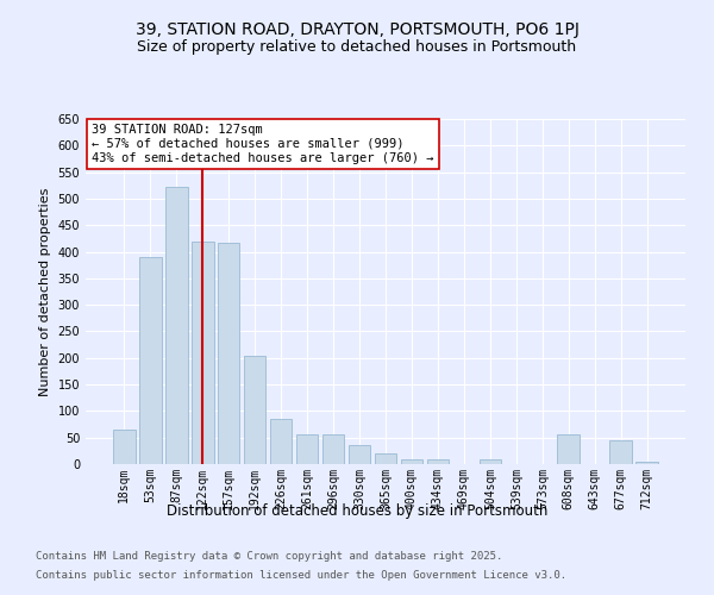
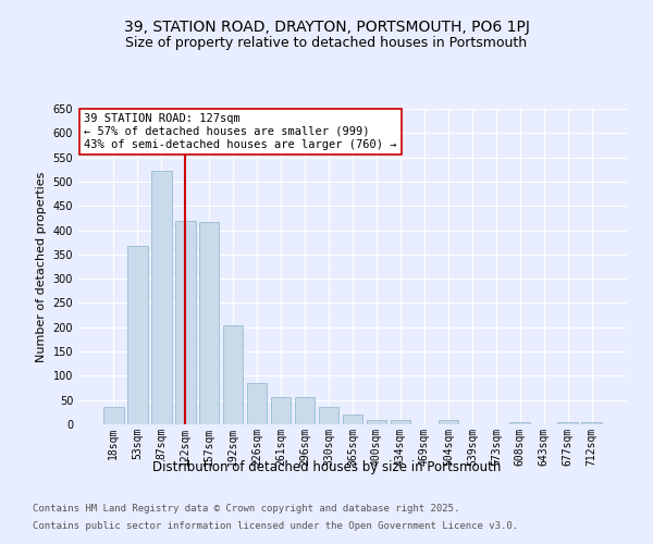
18sqm: 65 -> 35
53sqm: 390 -> 368
608sqm: 55 -> 4
677sqm: 45 -> 4
